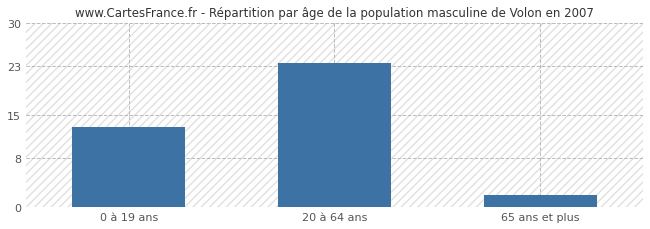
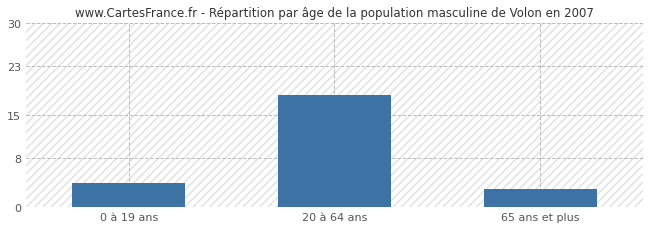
0 à 19 ans: 13.0 -> 4.0
20 à 64 ans: 23.5 -> 18.2
65 ans et plus: 2.0 -> 3.0
